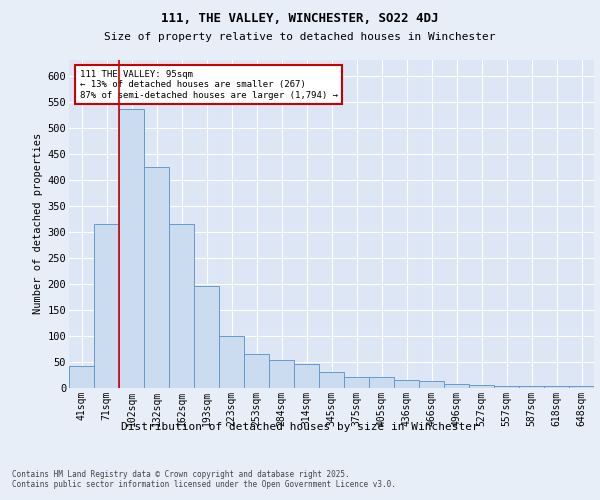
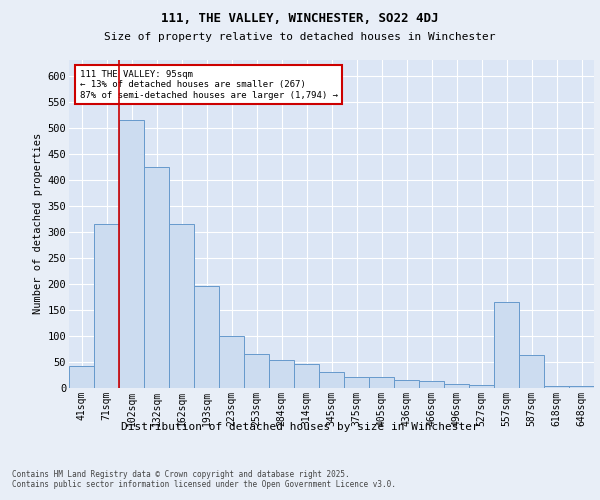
102sqm: 535 -> 514
557sqm: 3 -> 164
587sqm: 3 -> 62
